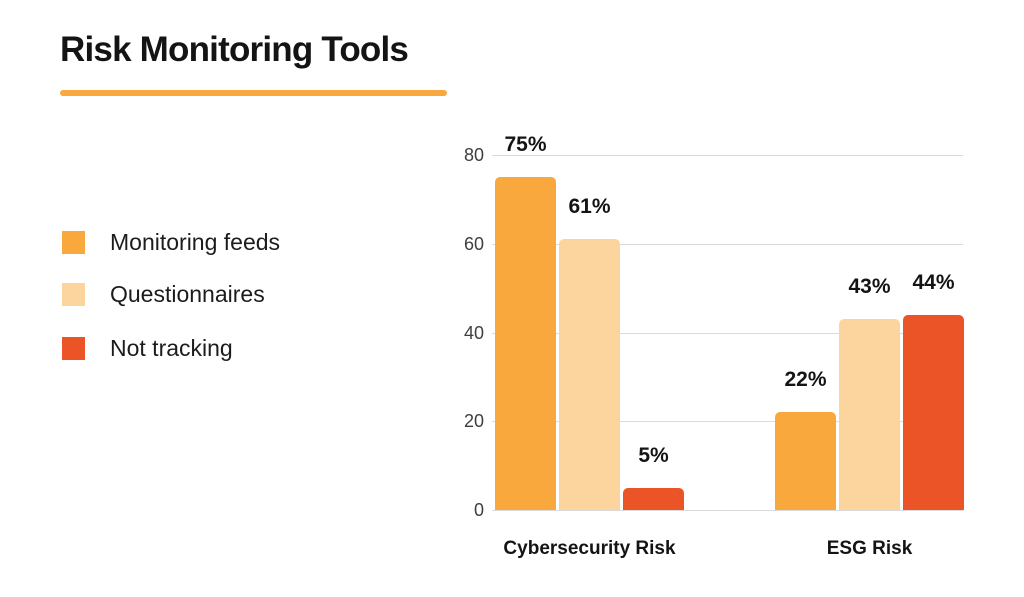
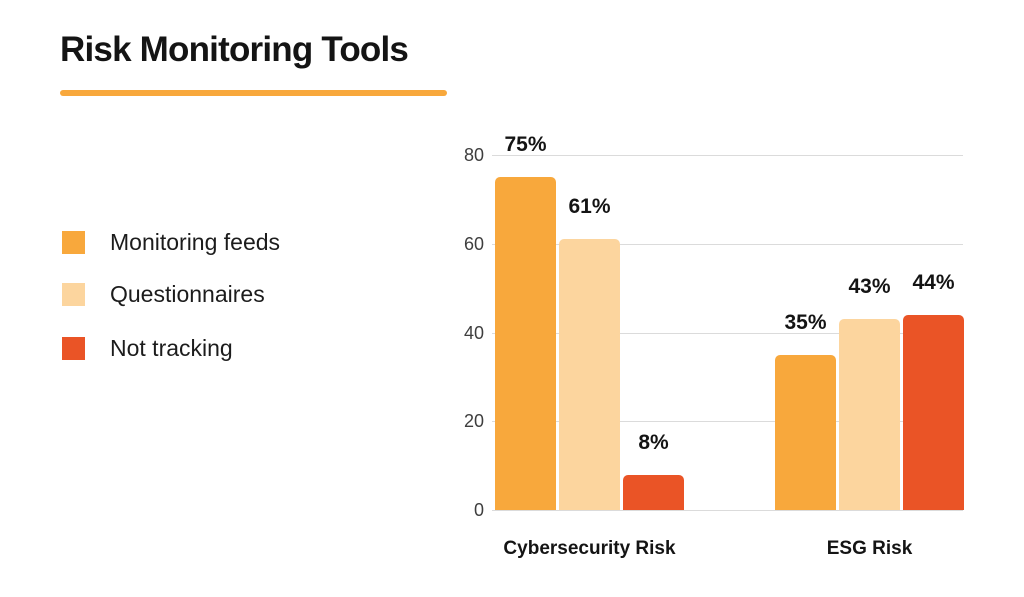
Not tracking/Cybersecurity Risk: 5% -> 8%
Monitoring feeds/ESG Risk: 22% -> 35%
